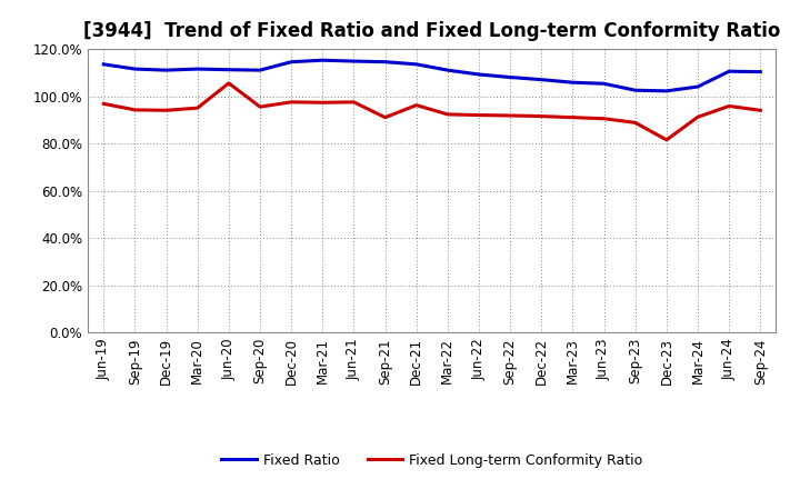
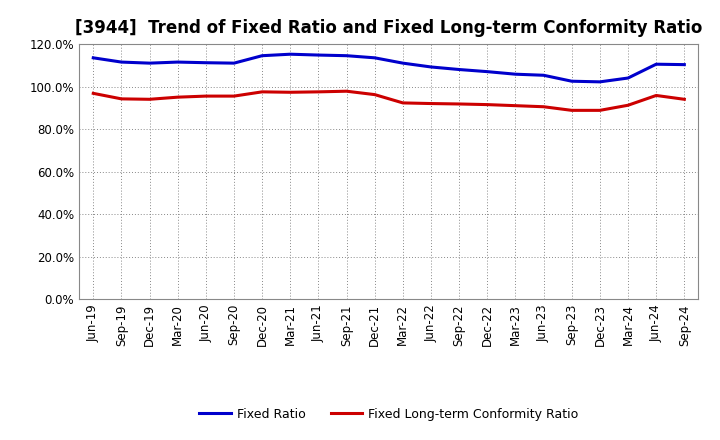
Fixed Long-term Conformity Ratio/Jun-20: 105.5% -> 95.5%
Fixed Long-term Conformity Ratio/Sep-21: 91.0% -> 97.8%
Fixed Long-term Conformity Ratio/Dec-23: 81.5% -> 88.8%
